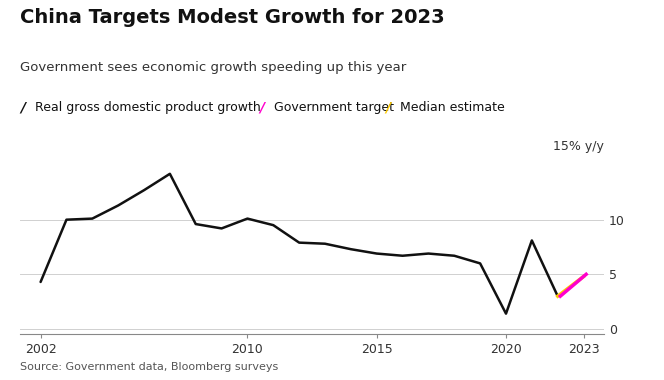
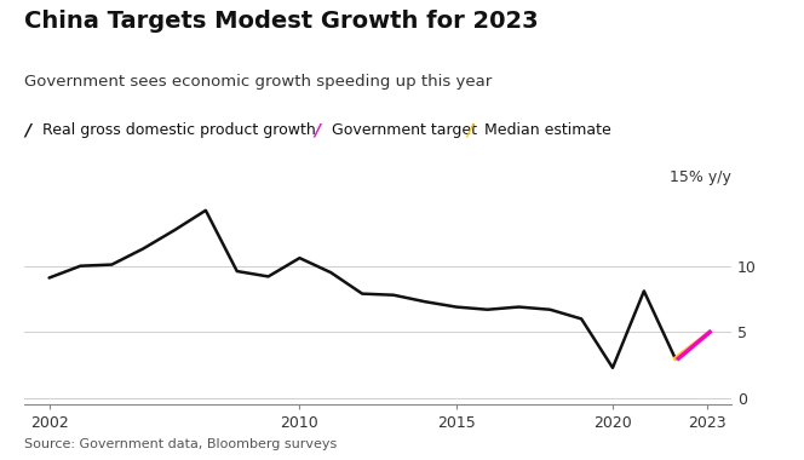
2002: 4.3 -> 9.1
2010: 10.1 -> 10.6
2020: 1.4 -> 2.3
